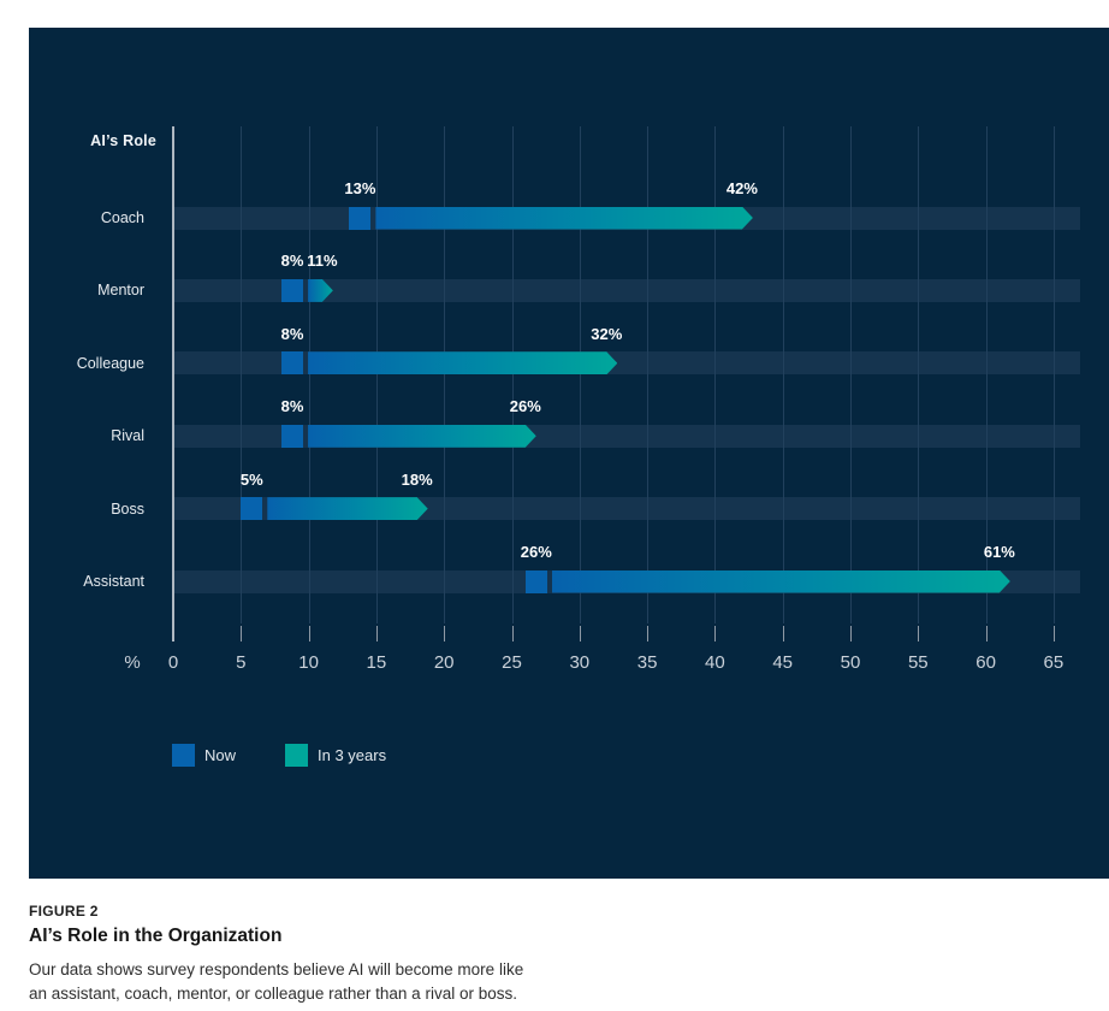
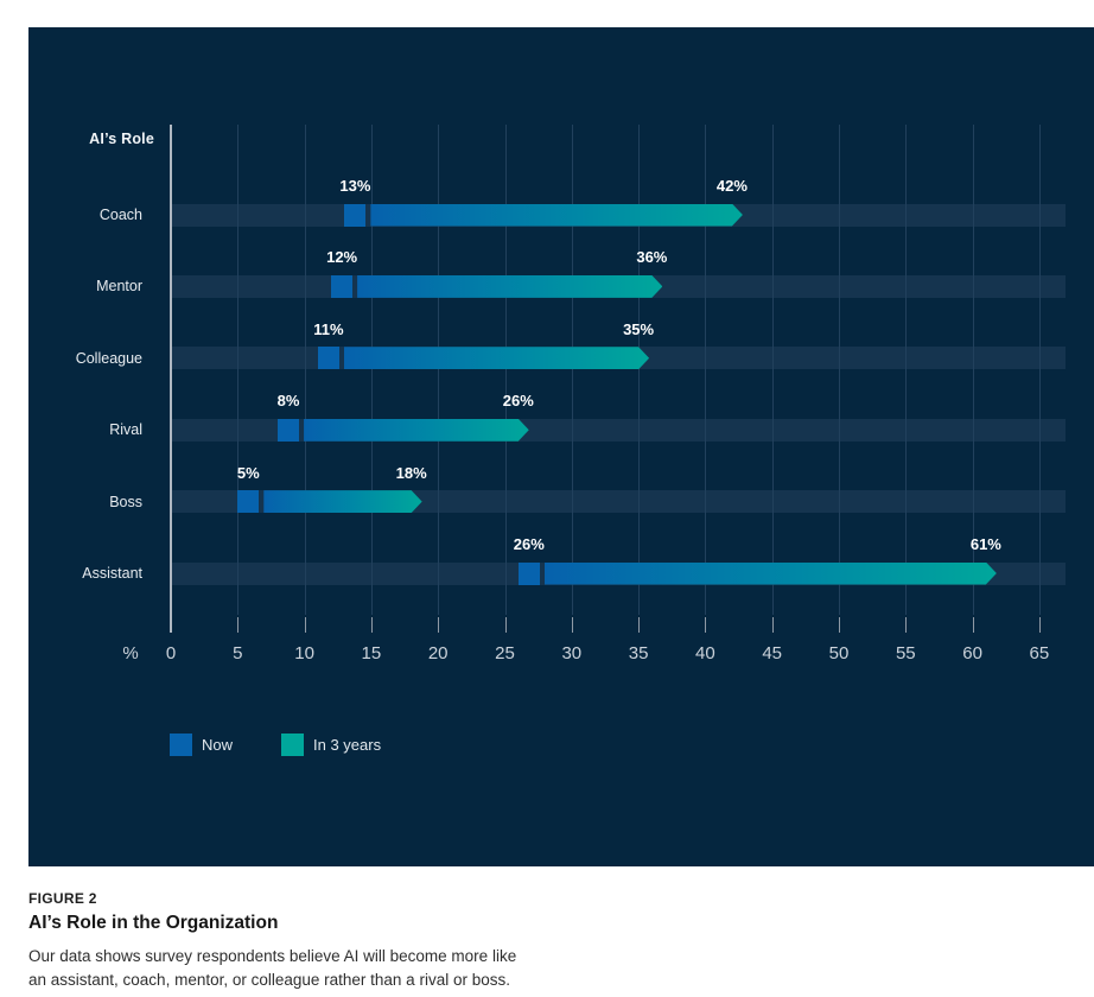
Now/Mentor: 8% -> 12%
In 3 years/Mentor: 11% -> 36%
Now/Colleague: 8% -> 11%
In 3 years/Colleague: 32% -> 35%
